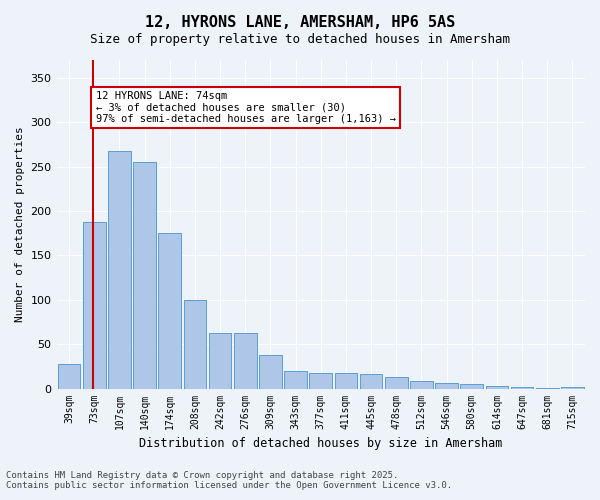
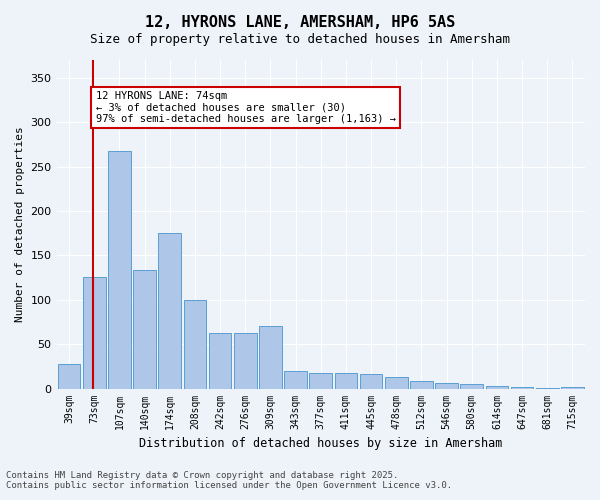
73sqm: 188 -> 126
140sqm: 255 -> 134
309sqm: 38 -> 70
